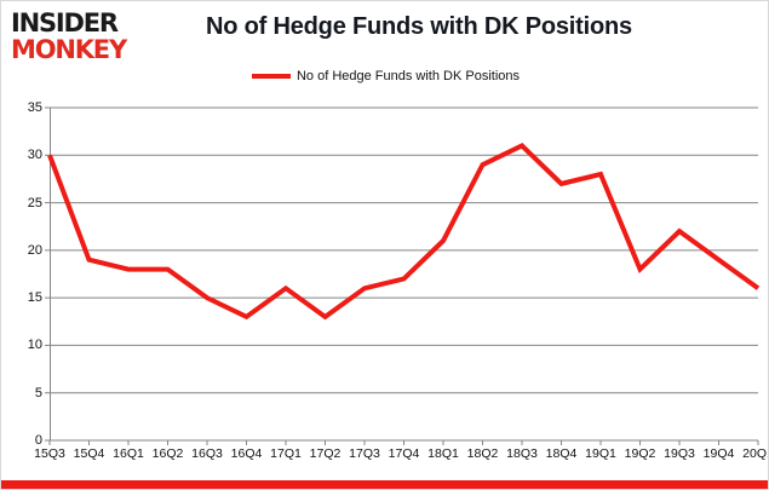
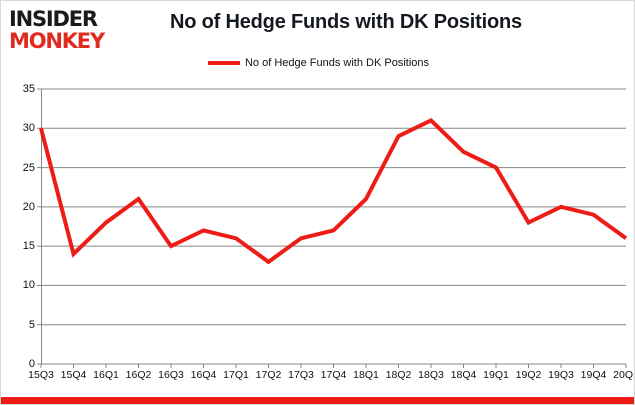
15Q4: 19 -> 14
16Q2: 18 -> 21
16Q4: 13 -> 17
19Q1: 28 -> 25
19Q3: 22 -> 20
